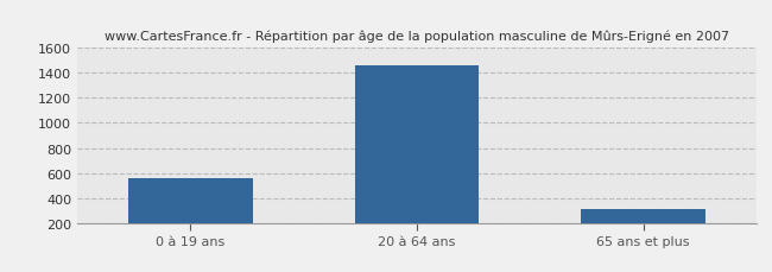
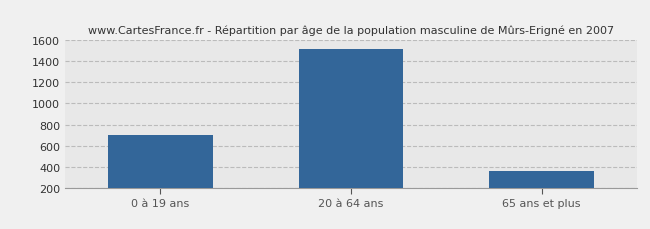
0 à 19 ans: 560 -> 700
20 à 64 ans: 1460 -> 1520
65 ans et plus: 310 -> 360
